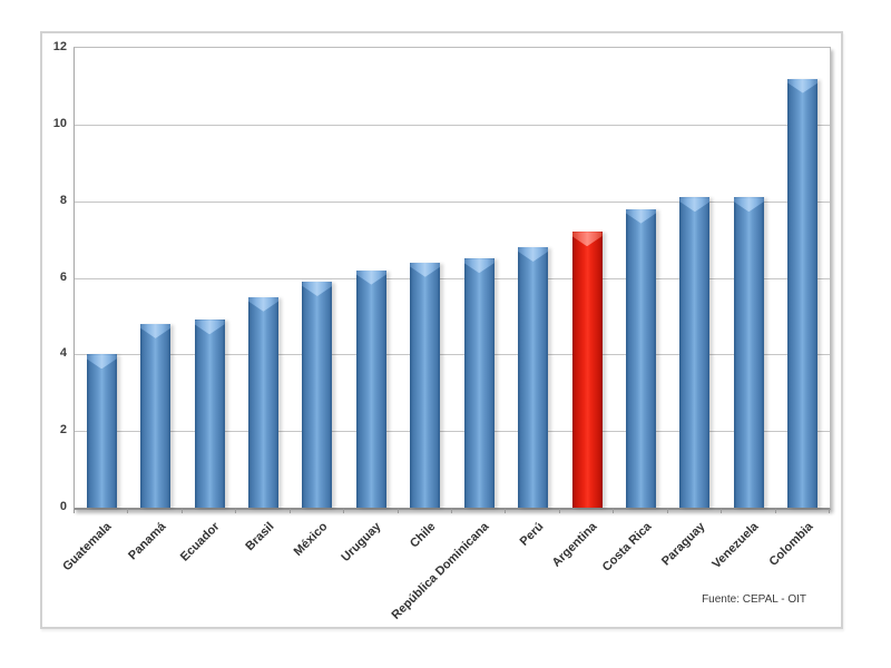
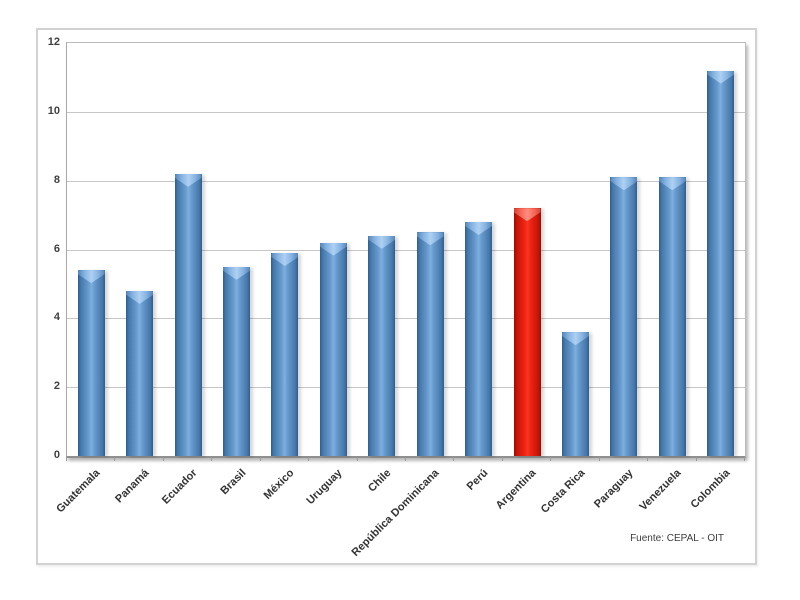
Guatemala: 4.0 -> 5.4
Ecuador: 4.9 -> 8.2
Costa Rica: 7.8 -> 3.6
